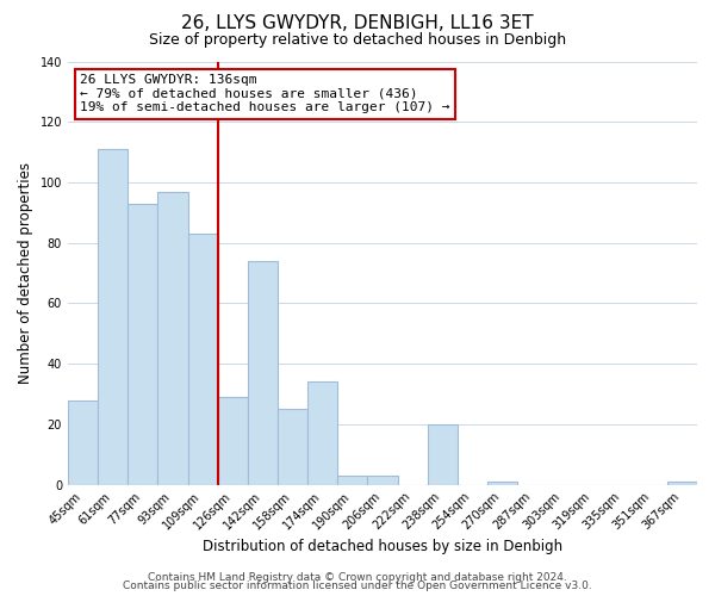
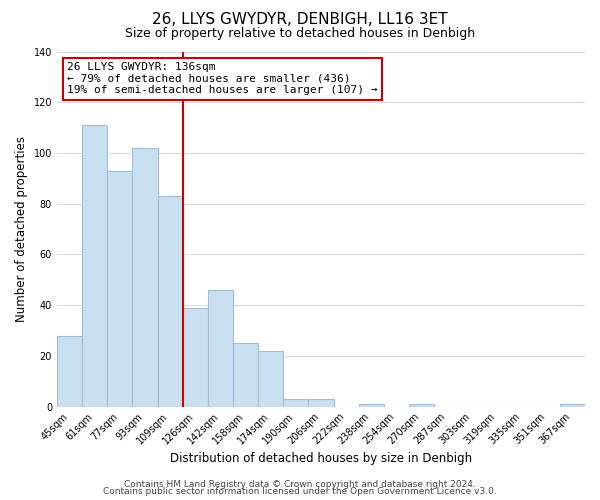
93sqm: 97 -> 102
126sqm: 29 -> 39
142sqm: 74 -> 46
174sqm: 34 -> 22
238sqm: 20 -> 1
